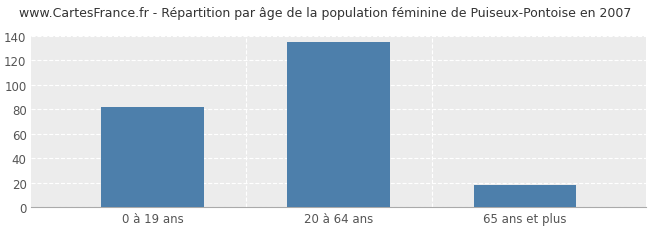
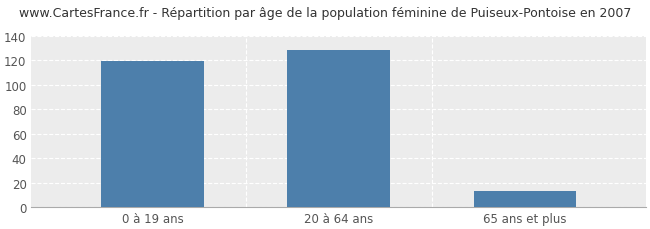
0 à 19 ans: 82 -> 119
20 à 64 ans: 135 -> 128
65 ans et plus: 18 -> 13
